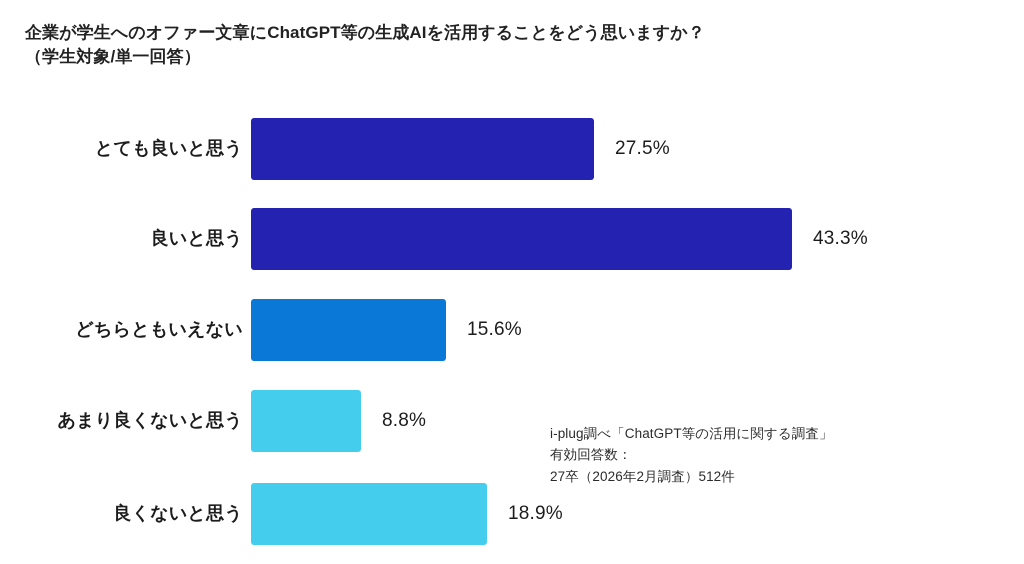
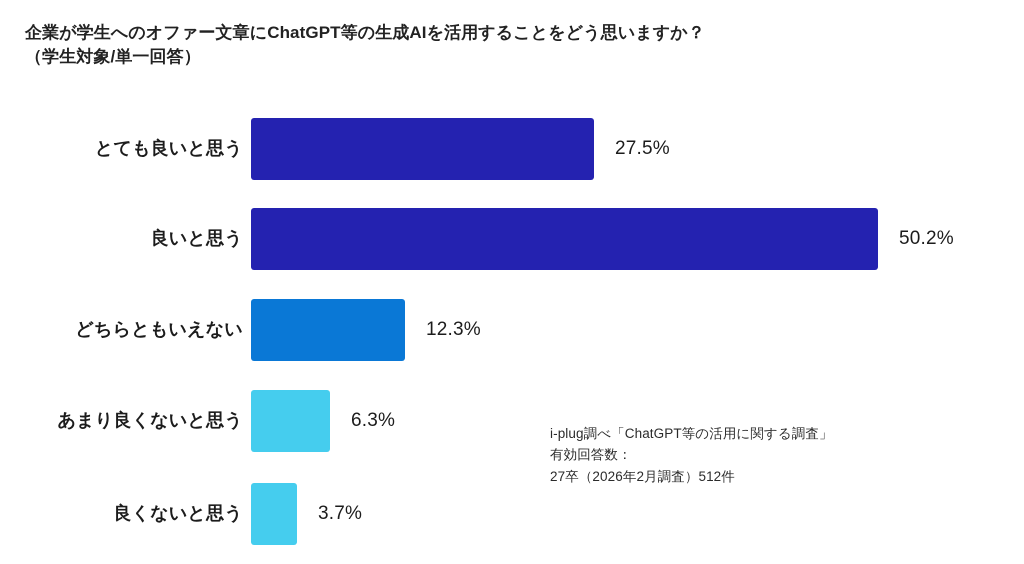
良いと思う: 43.3% -> 50.2%
どちらともいえない: 15.6% -> 12.3%
あまり良くないと思う: 8.8% -> 6.3%
良くないと思う: 18.9% -> 3.7%
